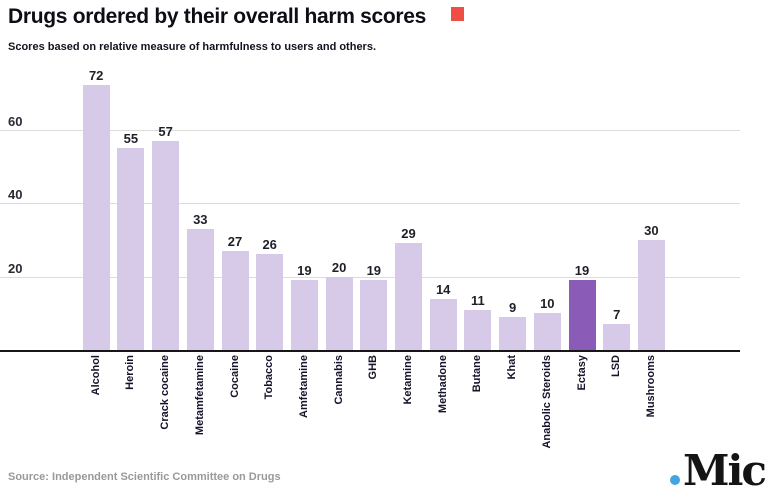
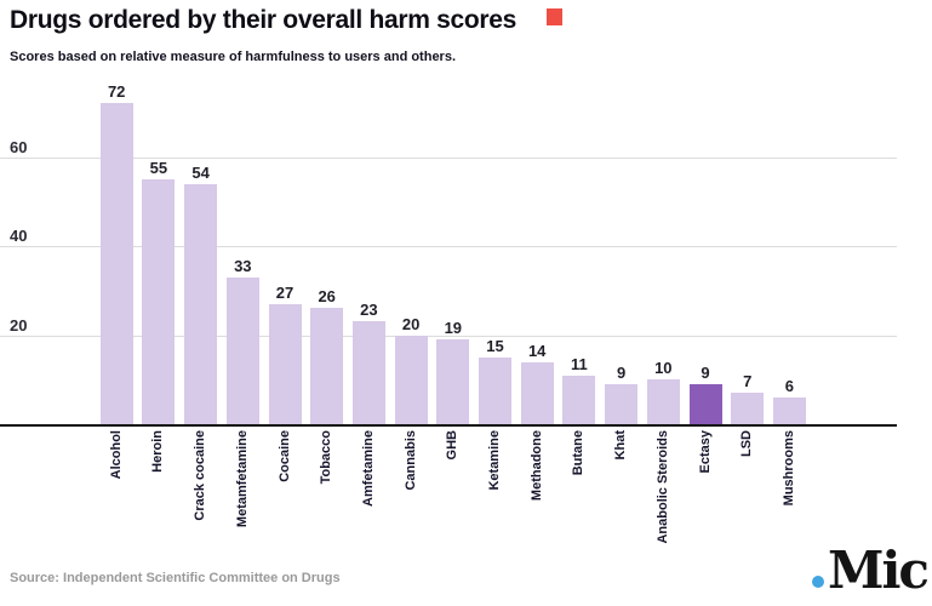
Crack cocaine: 57 -> 54
Amfetamine: 19 -> 23
Ketamine: 29 -> 15
Ectasy: 19 -> 9
Mushrooms: 30 -> 6
